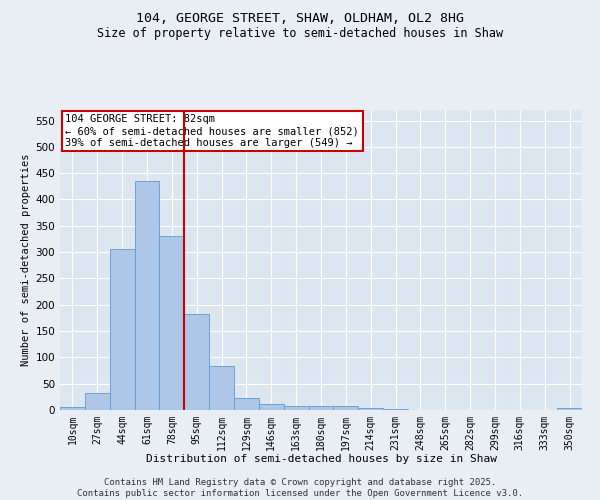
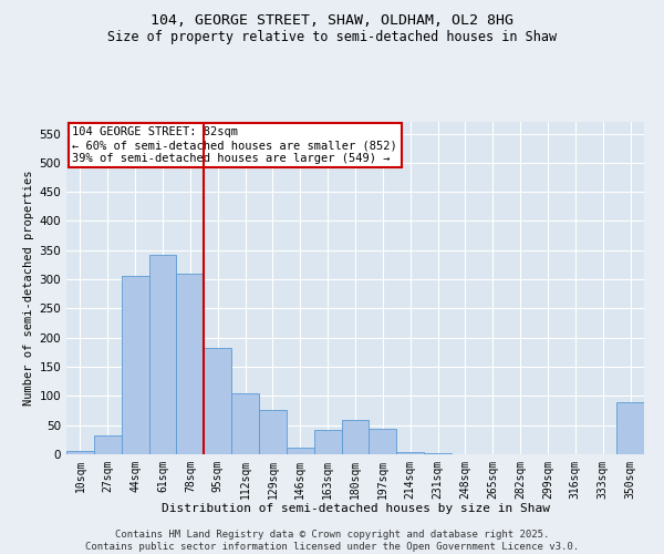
61sqm: 435 -> 342
78sqm: 330 -> 310
112sqm: 83 -> 104
129sqm: 23 -> 76
163sqm: 7 -> 42
180sqm: 8 -> 58
197sqm: 7 -> 44
350sqm: 3 -> 90
